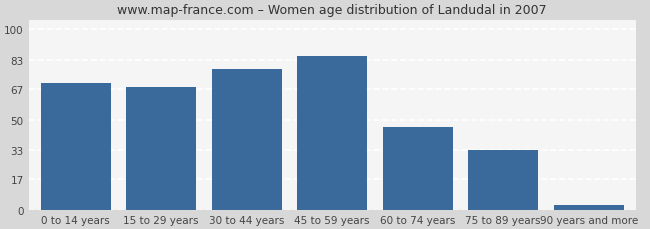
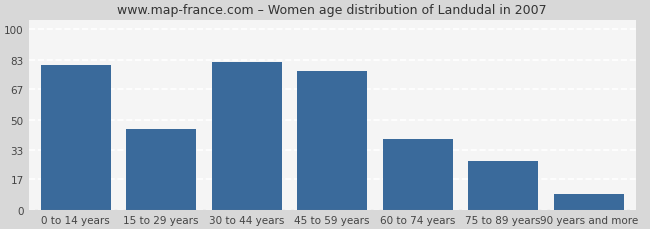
0 to 14 years: 70 -> 80
15 to 29 years: 68 -> 45
30 to 44 years: 78 -> 82
45 to 59 years: 85 -> 77
60 to 74 years: 46 -> 39
75 to 89 years: 33 -> 27
90 years and more: 3 -> 9
